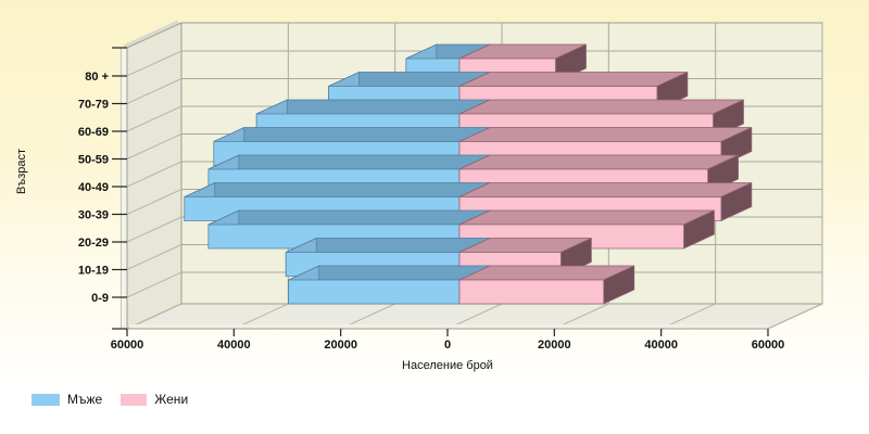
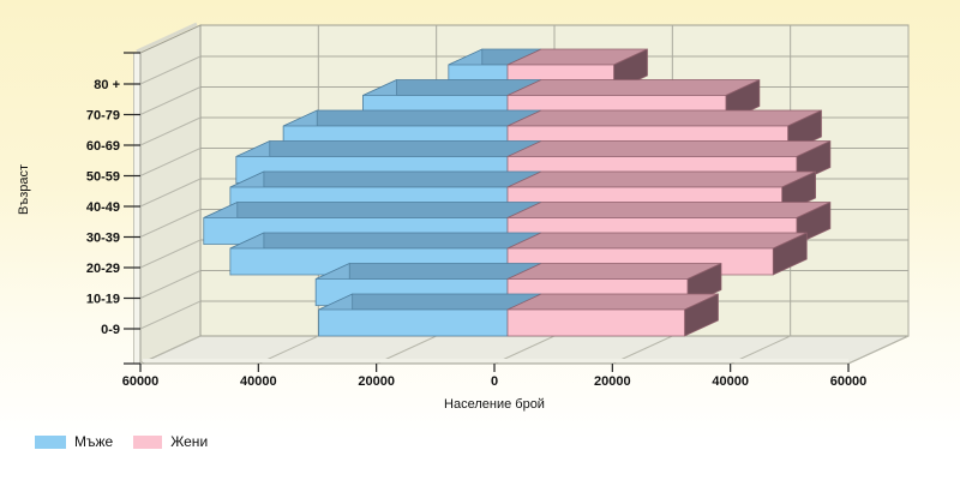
Жени/20-29: 42000 -> 45000
Жени/10-19: 19000 -> 30000
Жени/0-9: 27000 -> 30000
